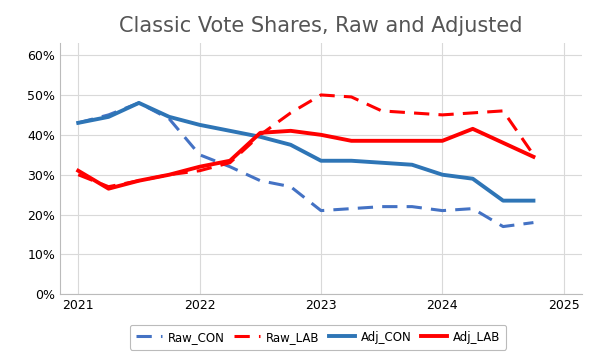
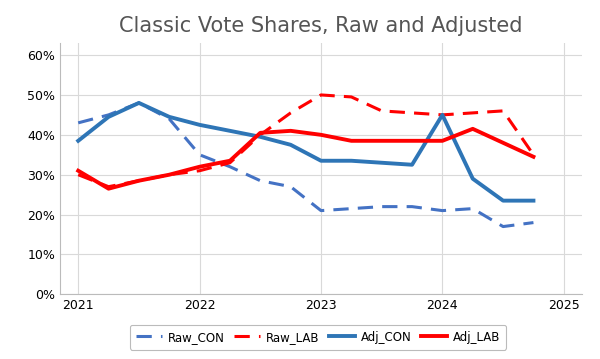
Adj_CON/2021: 43.0% -> 38.5%
Adj_CON/2024: 30.0% -> 45.0%
